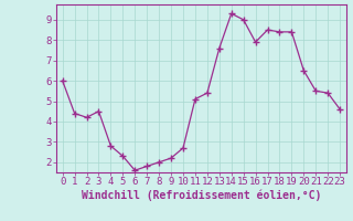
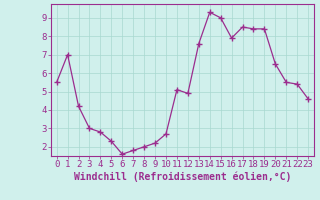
0: 6.0 -> 5.5
1: 4.4 -> 7.0
3: 4.5 -> 3.0
12: 5.4 -> 4.9
